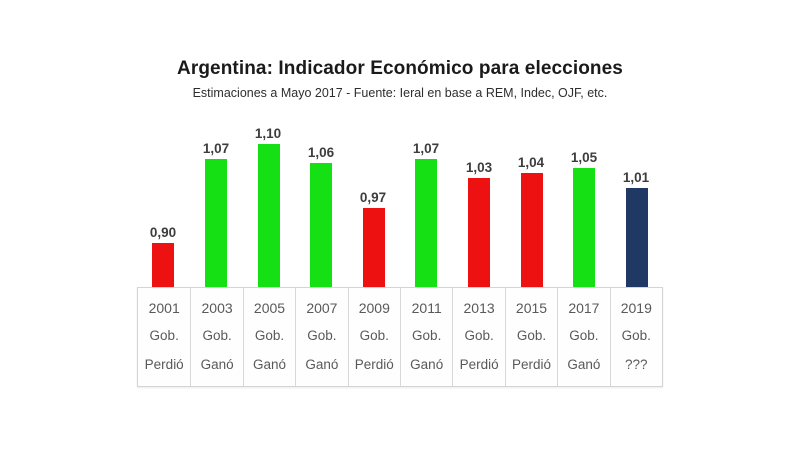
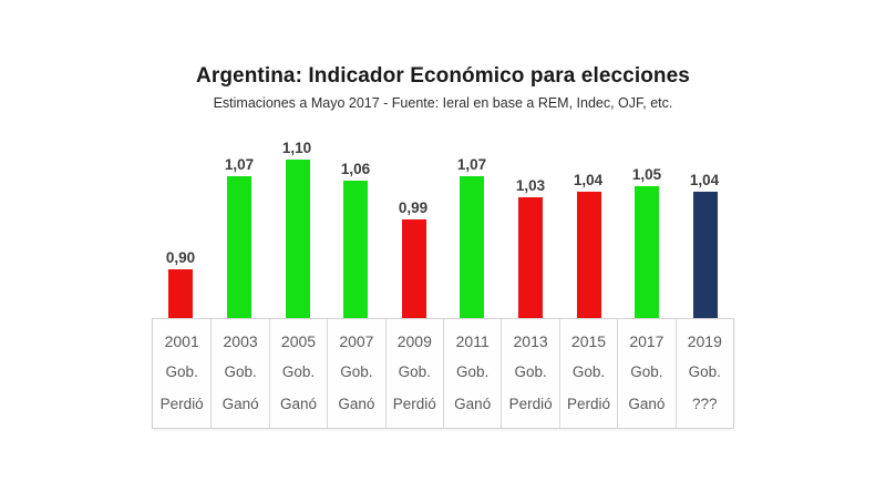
2009: 0,97 -> 0,99
2019: 1,01 -> 1,04
